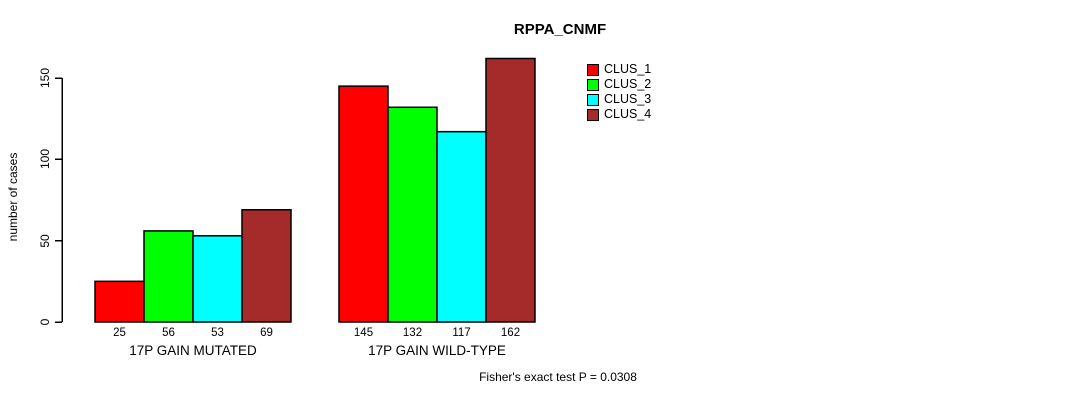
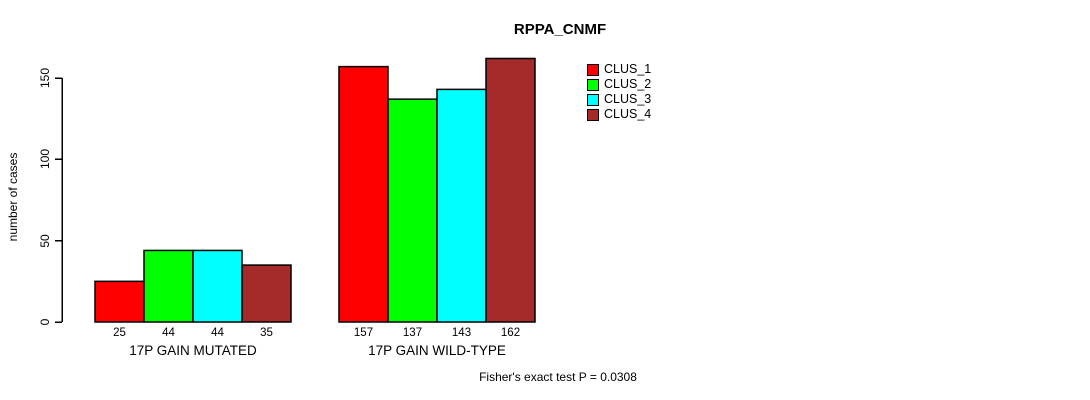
CLUS_2/17P GAIN MUTATED: 56 -> 44
CLUS_3/17P GAIN MUTATED: 53 -> 44
CLUS_4/17P GAIN MUTATED: 69 -> 35
CLUS_1/17P GAIN WILD-TYPE: 145 -> 157
CLUS_2/17P GAIN WILD-TYPE: 132 -> 137
CLUS_3/17P GAIN WILD-TYPE: 117 -> 143
